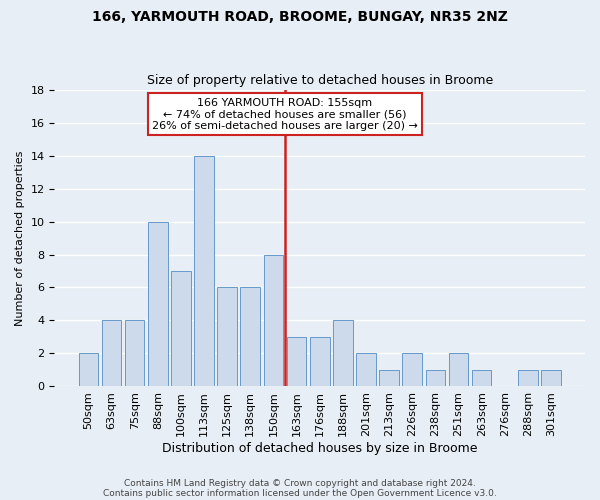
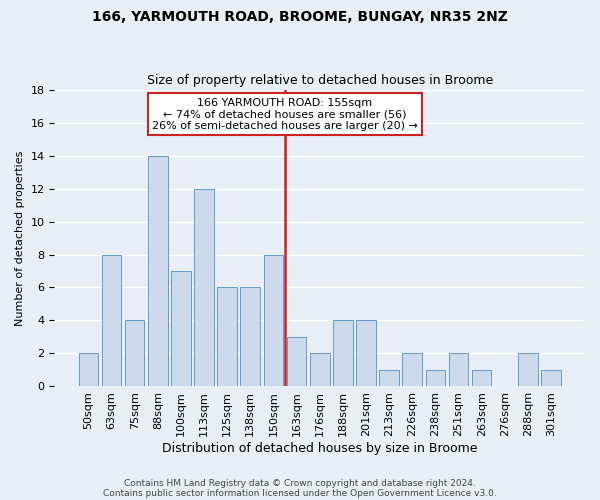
63sqm: 4 -> 8
88sqm: 10 -> 14
113sqm: 14 -> 12
176sqm: 3 -> 2
201sqm: 2 -> 4
288sqm: 1 -> 2
